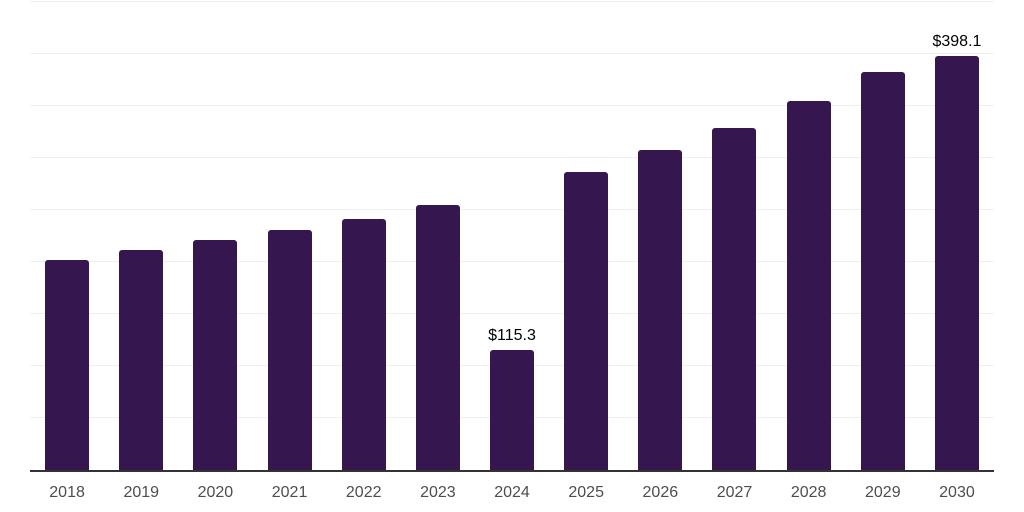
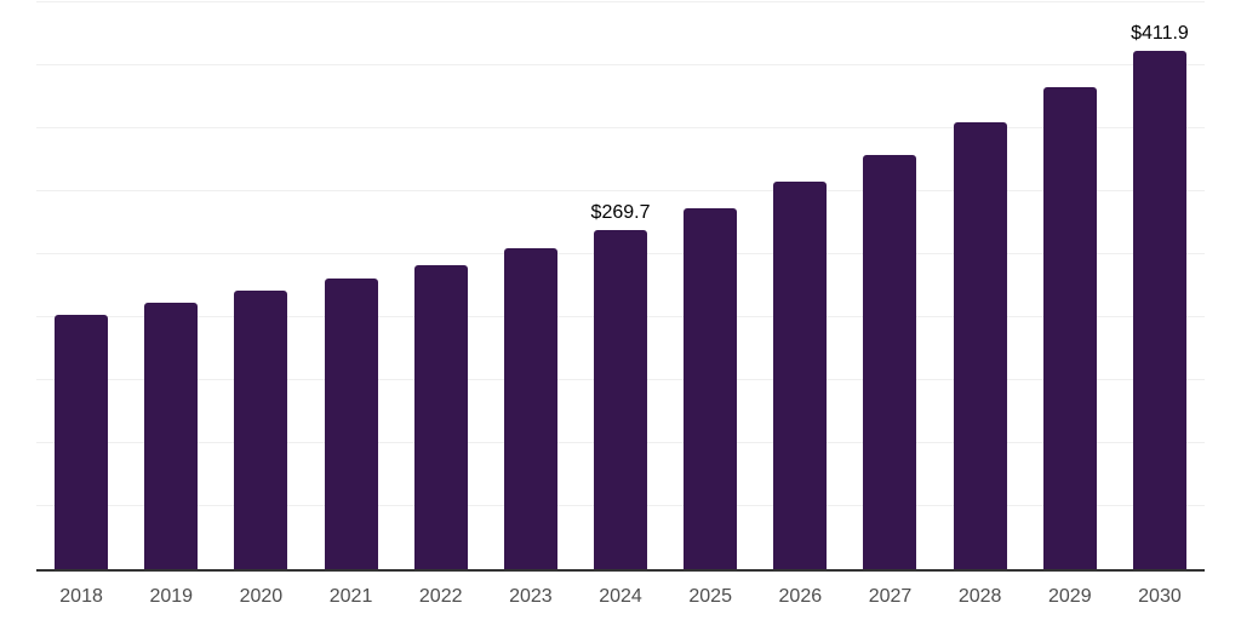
2024: $115.3 -> $269.7
2030: $398.1 -> $411.9
